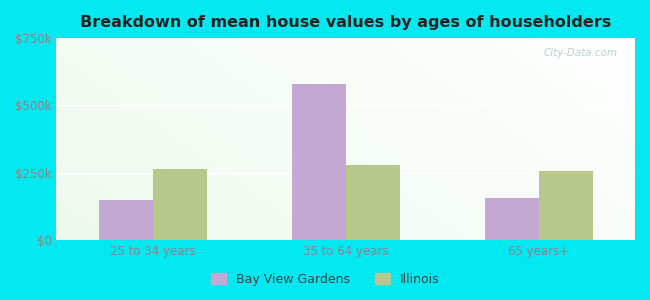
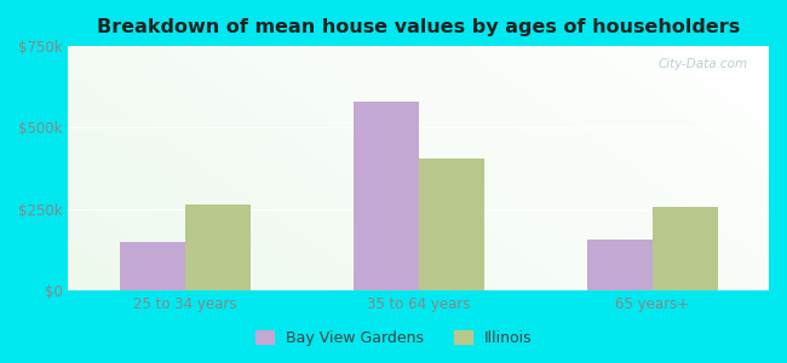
Illinois/35 to 64 years: $280k -> $405k
